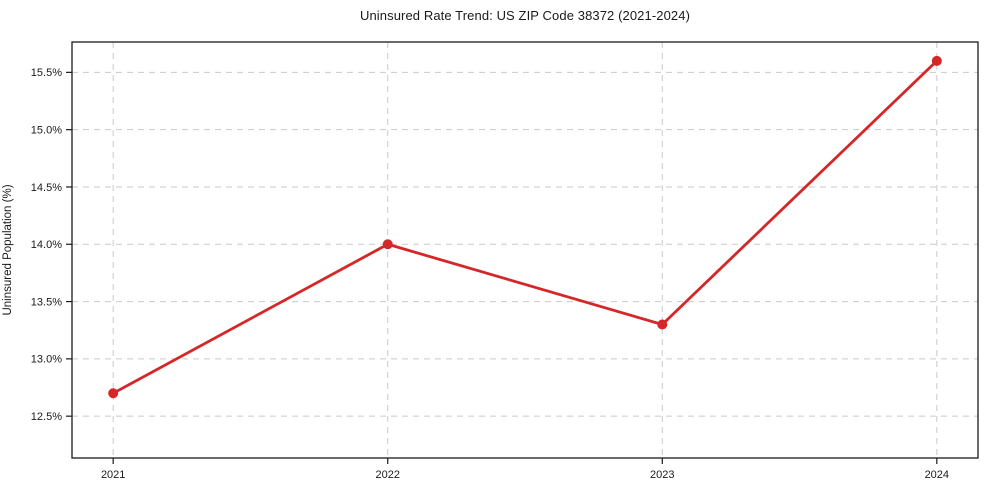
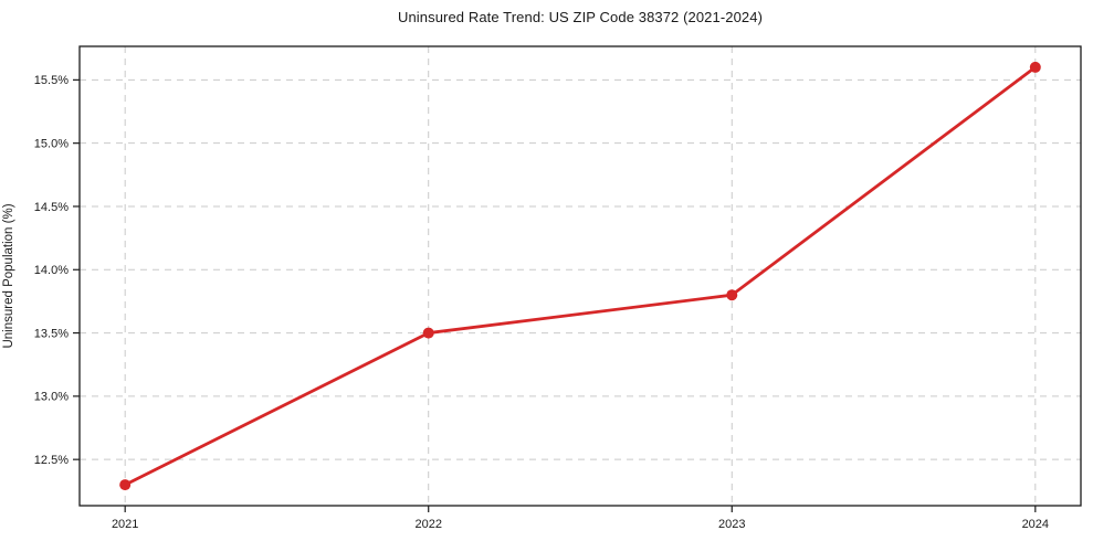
2021: 12.7% -> 12.3%
2022: 14.0% -> 13.5%
2023: 13.3% -> 13.8%
